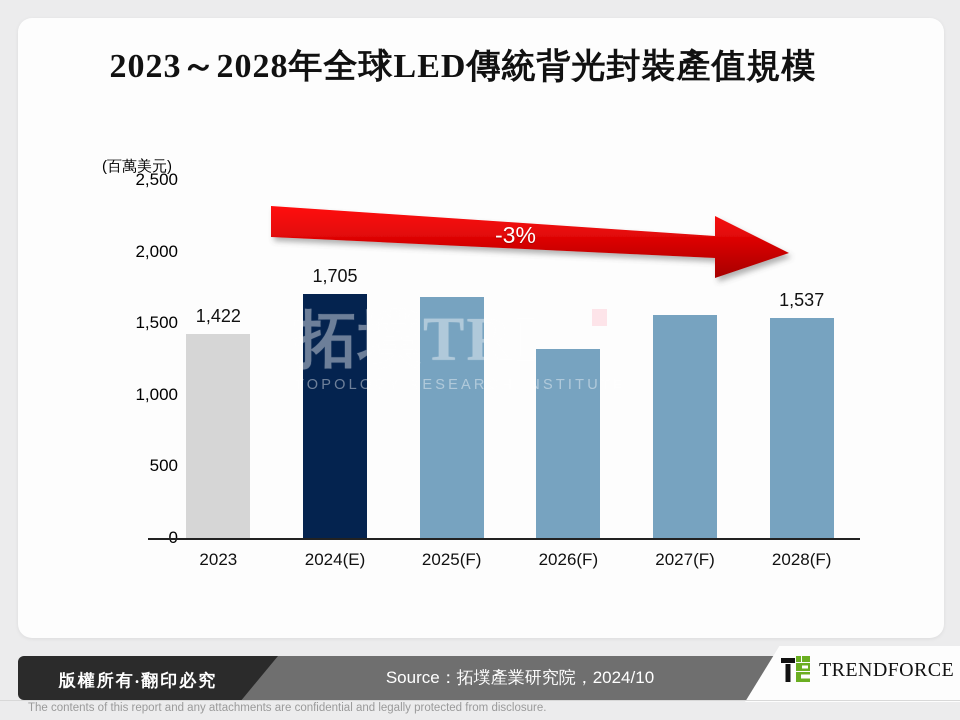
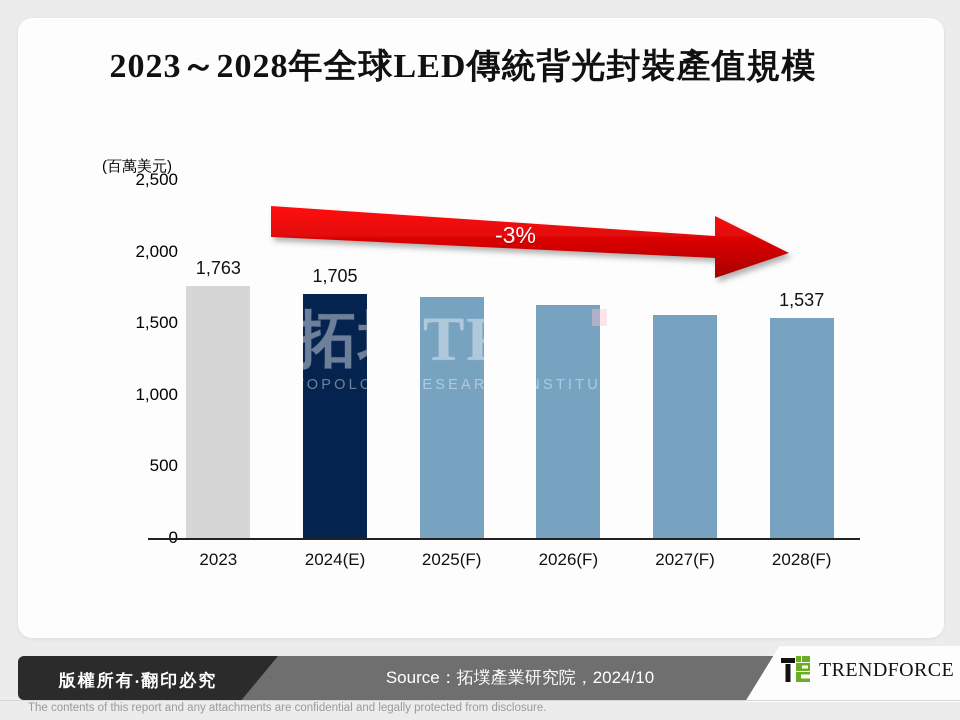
2023: 1,422 -> 1,763
2026(F): 1320 -> 1630
